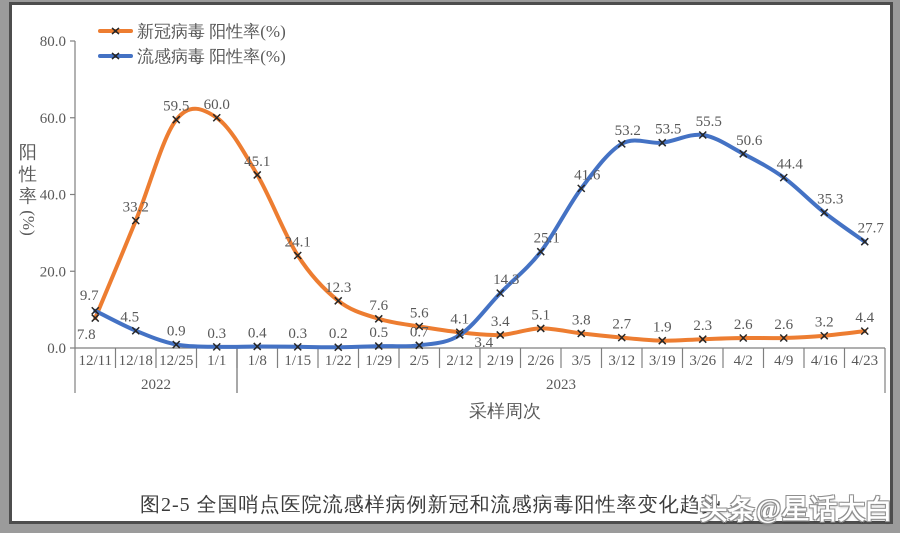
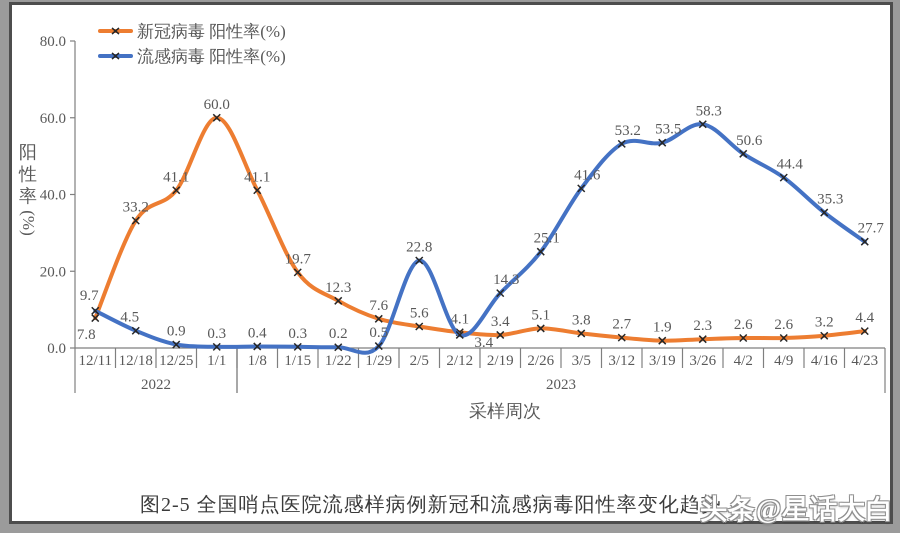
新冠病毒 阳性率(%)/12/25: 59.5 -> 41.1
新冠病毒 阳性率(%)/1/8: 45.1 -> 41.1
新冠病毒 阳性率(%)/1/15: 24.1 -> 19.7
流感病毒 阳性率(%)/2/5: 0.7 -> 22.8
流感病毒 阳性率(%)/3/26: 55.5 -> 58.3
